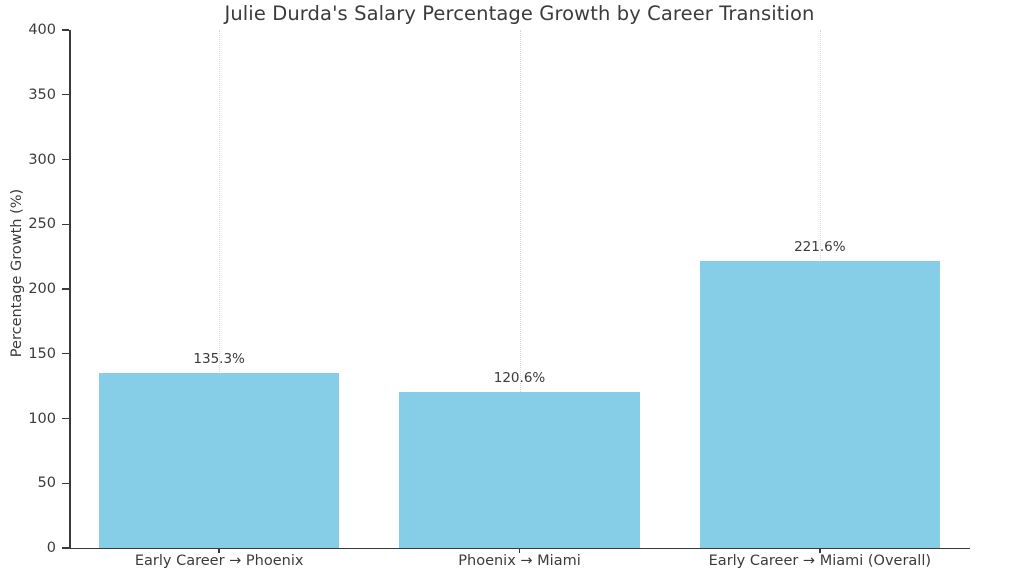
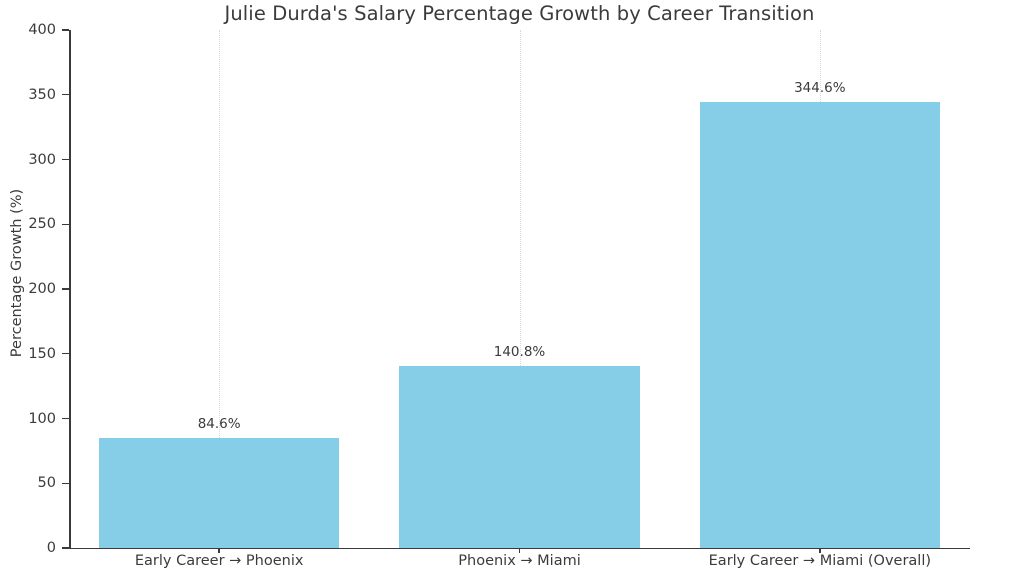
Early Career → Phoenix: 135.3% -> 84.6%
Phoenix → Miami: 120.6% -> 140.8%
Early Career → Miami (Overall): 221.6% -> 344.6%
